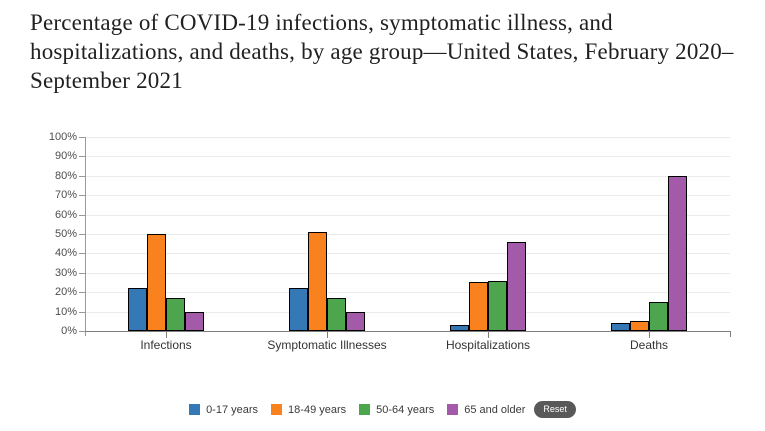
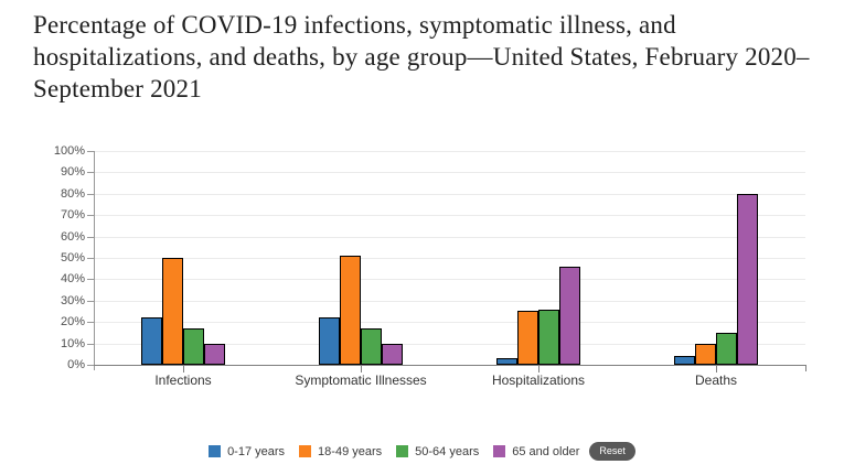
18-49 years/Deaths: 5% -> 10%
